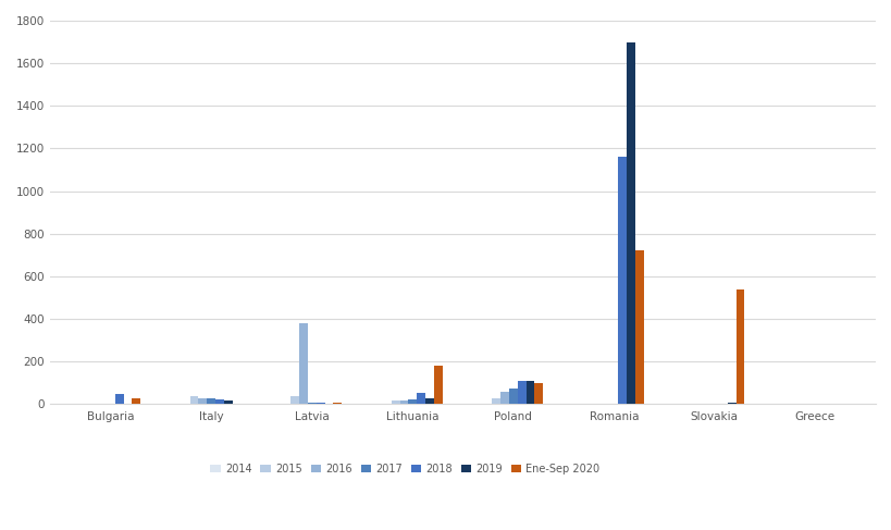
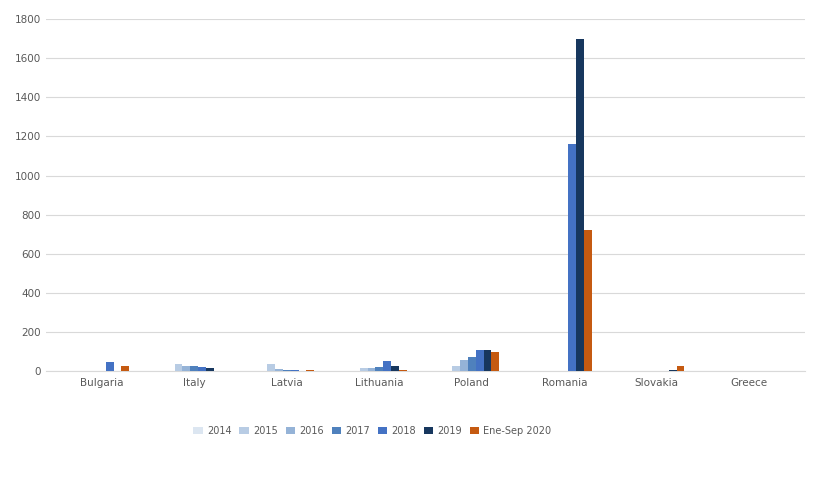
2016/Latvia: 380 -> 10
Ene-Sep 2020/Lithuania: 180 -> 0
Ene-Sep 2020/Slovakia: 540 -> 20
